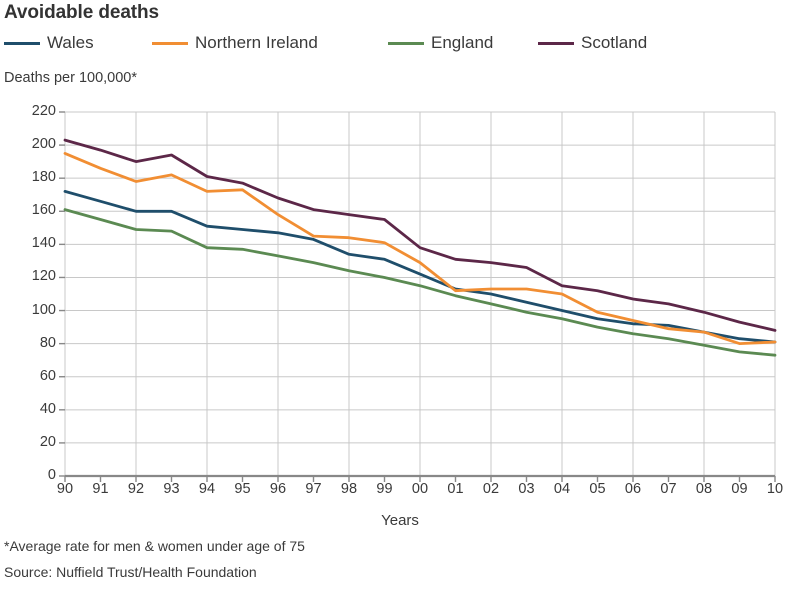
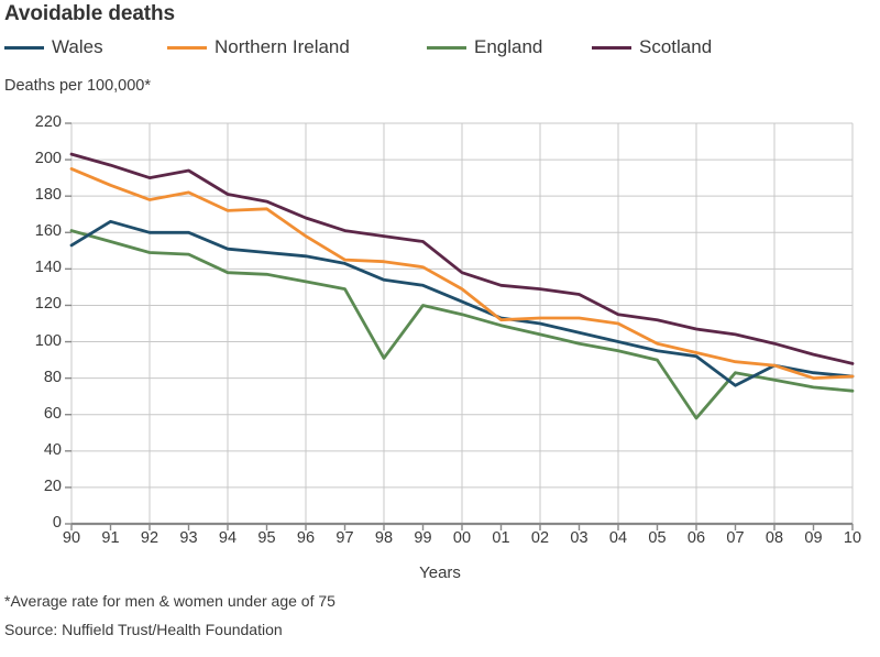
Wales/90: 172 -> 153
England/98: 124 -> 91
England/06: 86 -> 58
Wales/07: 91 -> 76
